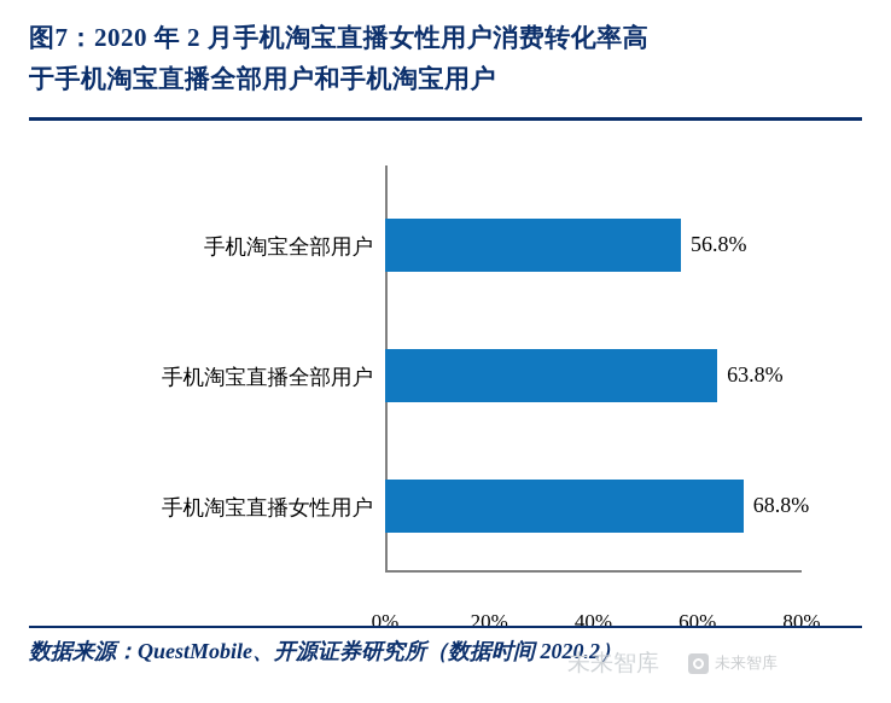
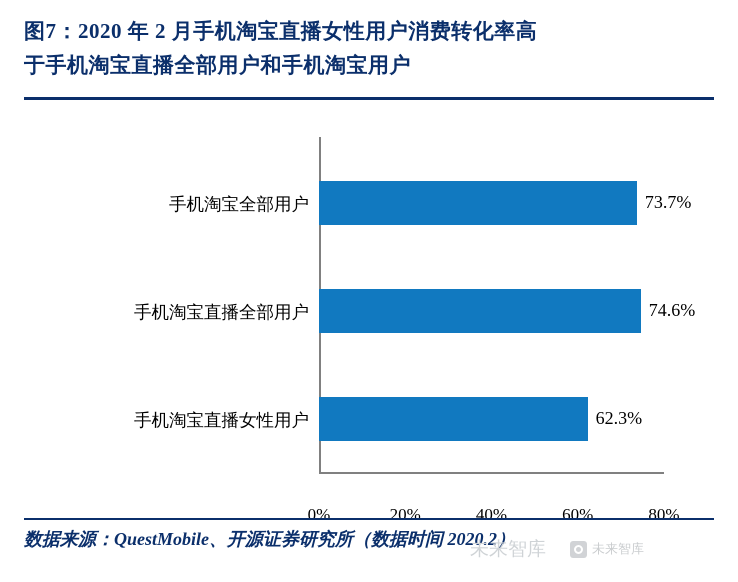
手机淘宝全部用户: 56.8% -> 73.7%
手机淘宝直播全部用户: 63.8% -> 74.6%
手机淘宝直播女性用户: 68.8% -> 62.3%
